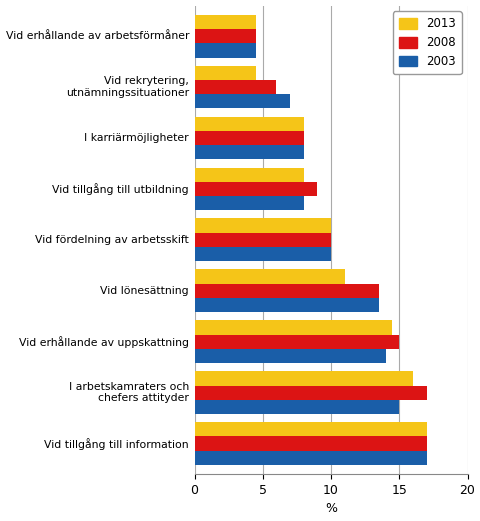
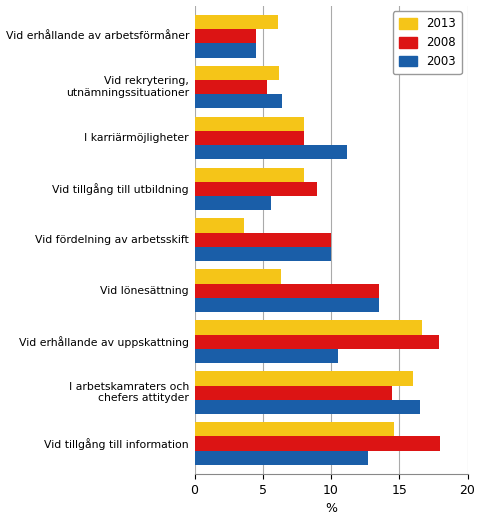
2013/Vid erhållande av arbetsförmåner: 4.5 -> 6.1
2013/Vid rekrytering, utnämningssituationer: 4.5 -> 6.2
2008/Vid rekrytering, utnämningssituationer: 6.0 -> 5.3
2003/Vid rekrytering, utnämningssituationer: 7.0 -> 6.4
2003/I karriärmöjligheter: 8.0 -> 11.2
2003/Vid tillgång till utbildning: 8.0 -> 5.6
2013/Vid fördelning av arbetsskift: 10.0 -> 3.6
2013/Vid lönesättning: 11.0 -> 6.3
2013/Vid erhållande av uppskattning: 14.5 -> 16.7
2008/Vid erhållande av uppskattning: 15.0 -> 17.9
2003/Vid erhållande av uppskattning: 14.0 -> 10.5
2008/I arbetskamraters och chefers attityder: 17.0 -> 14.5
2003/I arbetskamraters och chefers attityder: 15.0 -> 16.5
2013/Vid tillgång till information: 17.0 -> 14.6
2008/Vid tillgång till information: 17.0 -> 18.0
2003/Vid tillgång till information: 17.0 -> 12.7
